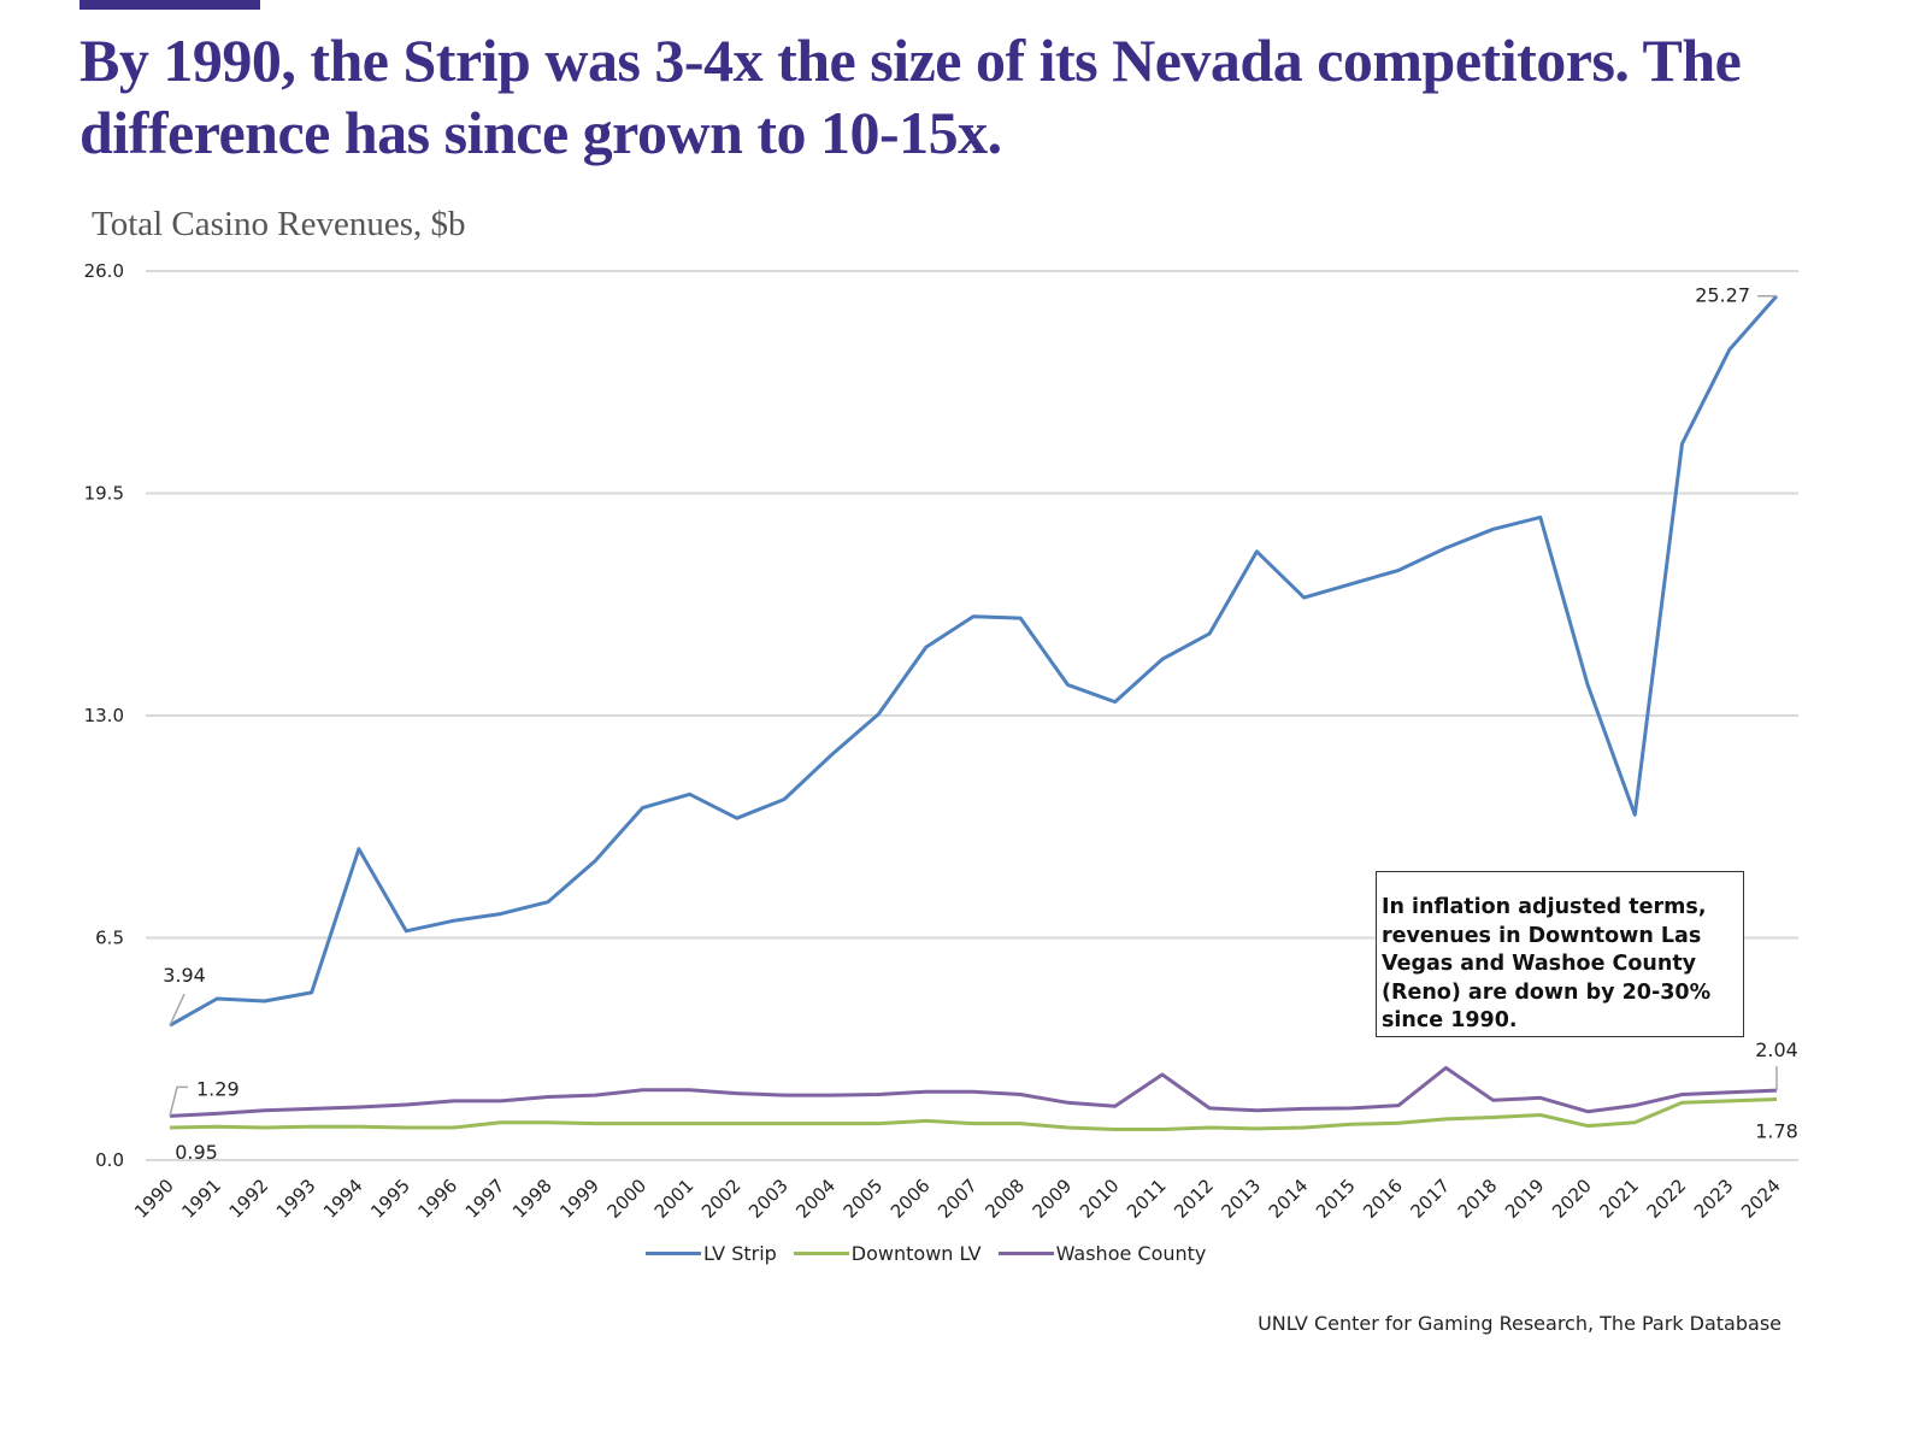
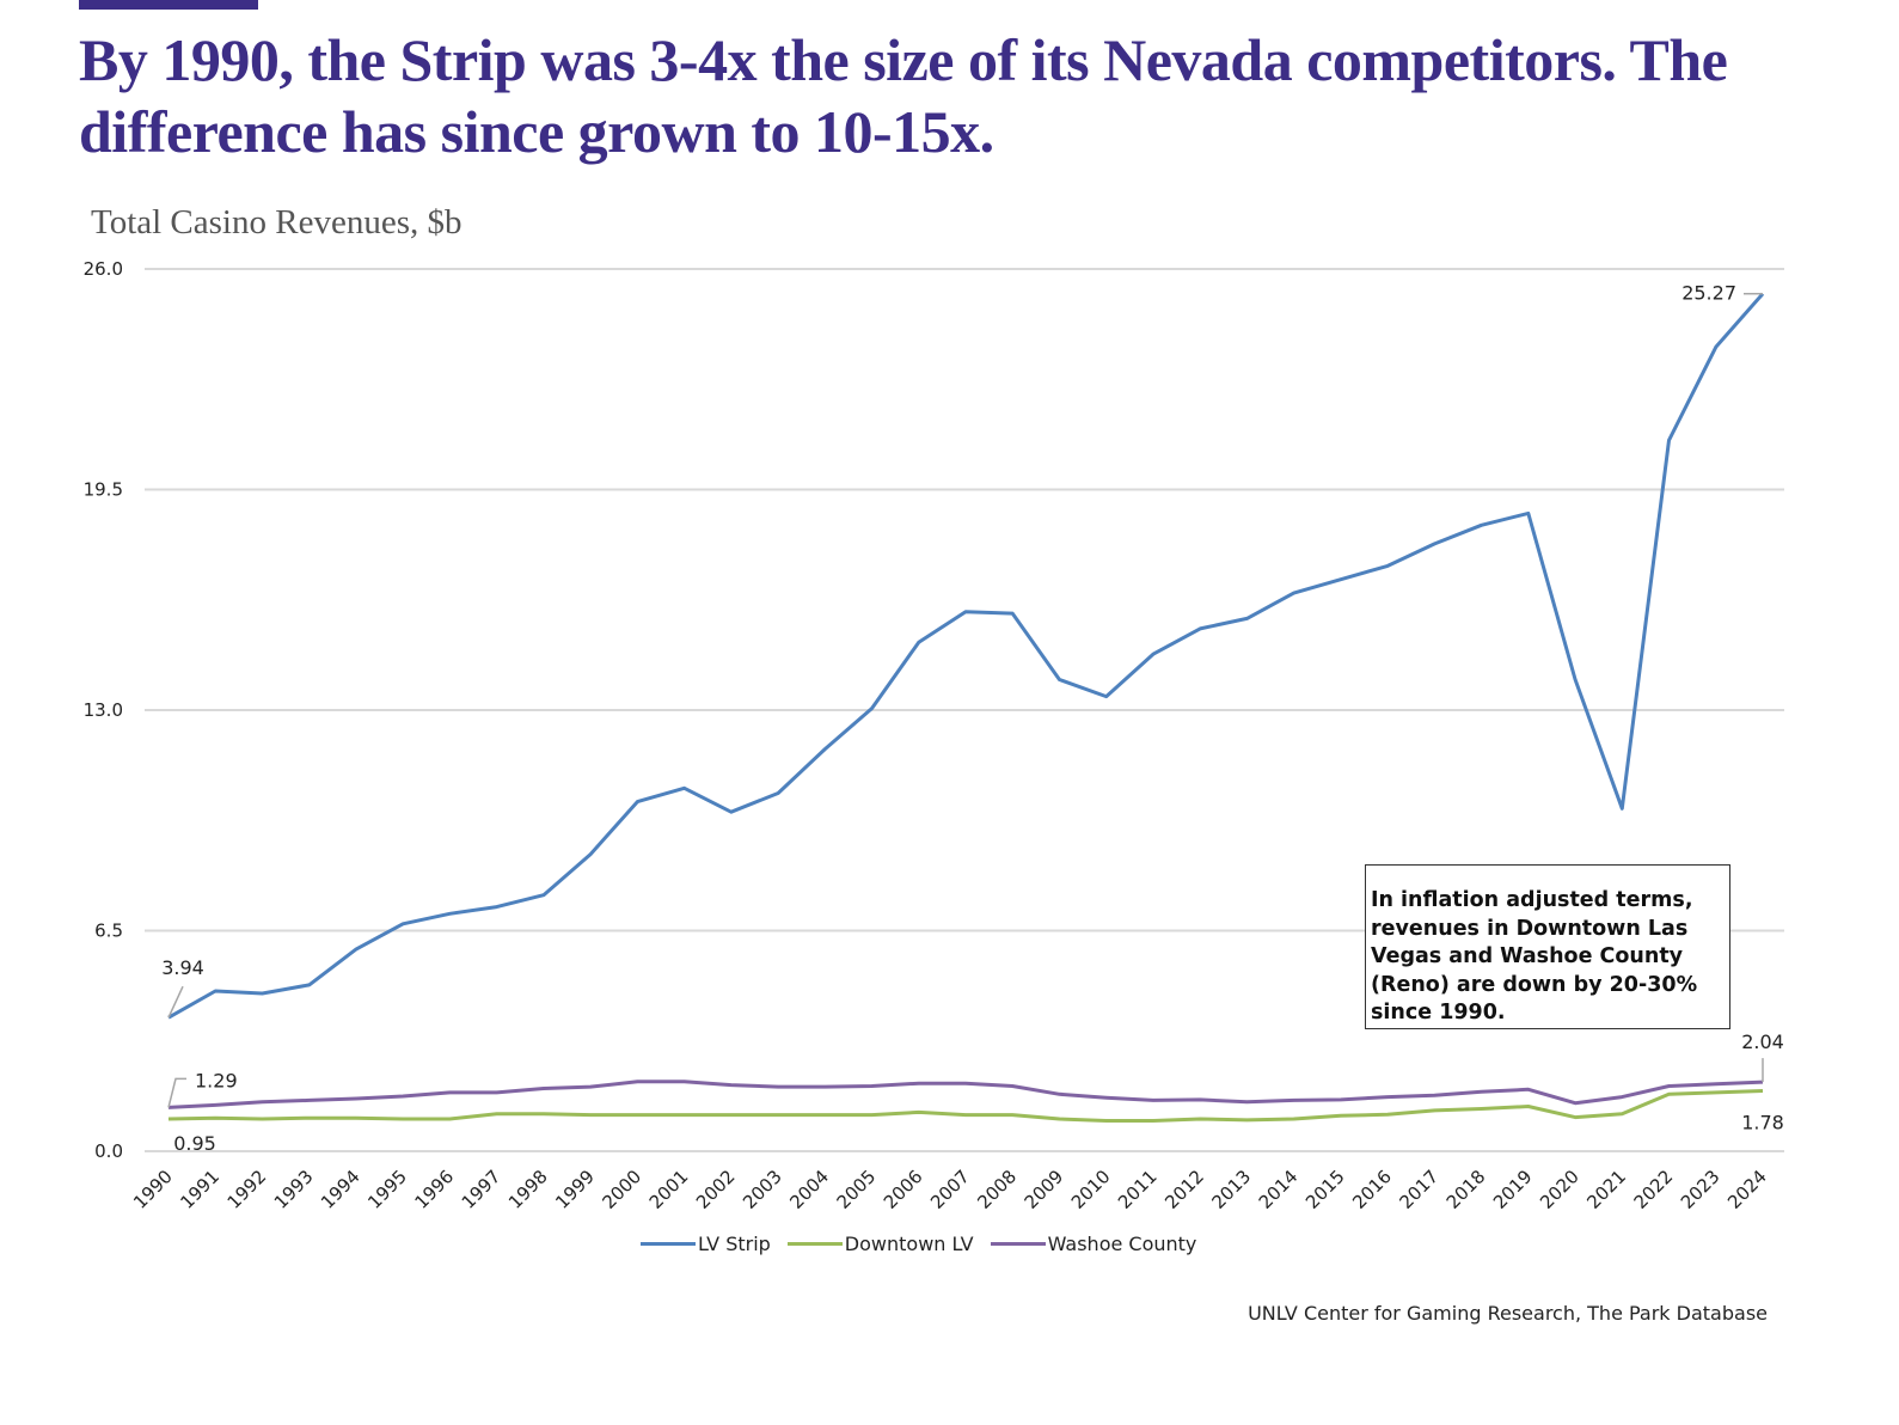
LV Strip/1994: 9.1 -> 6.0
Washoe County/2011: 2.5 -> 1.5
LV Strip/2013: 17.8 -> 15.7
Washoe County/2017: 2.7 -> 1.6
